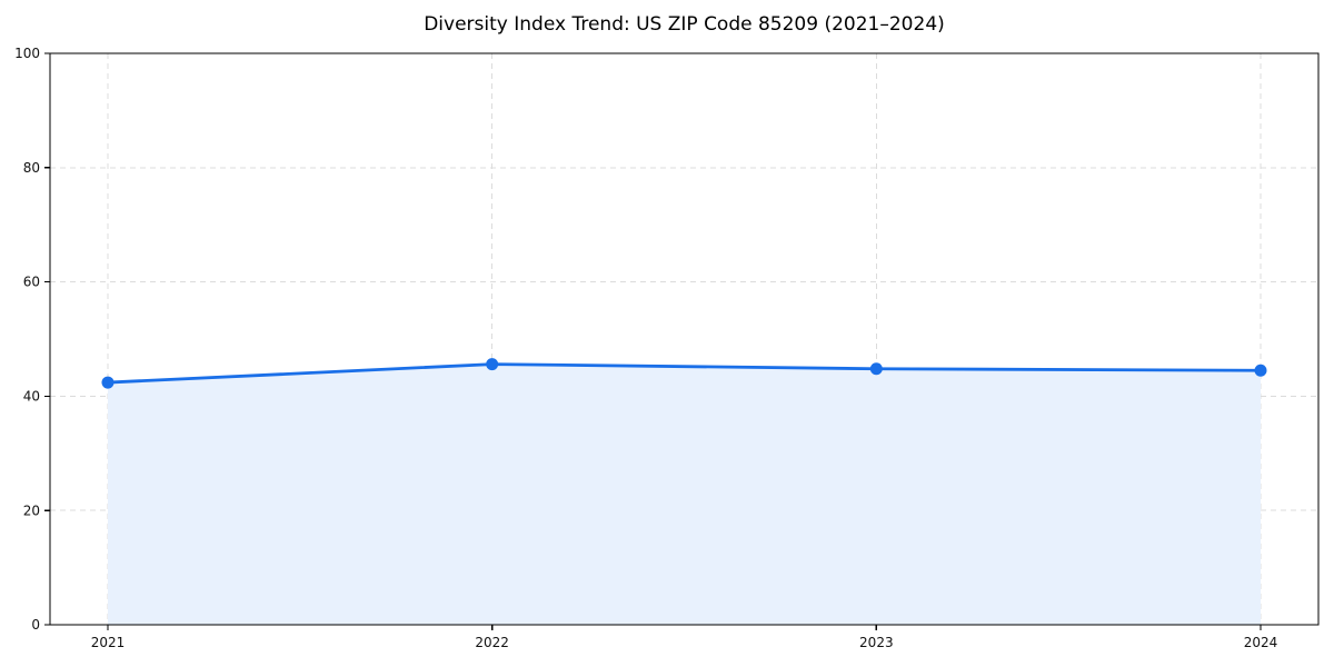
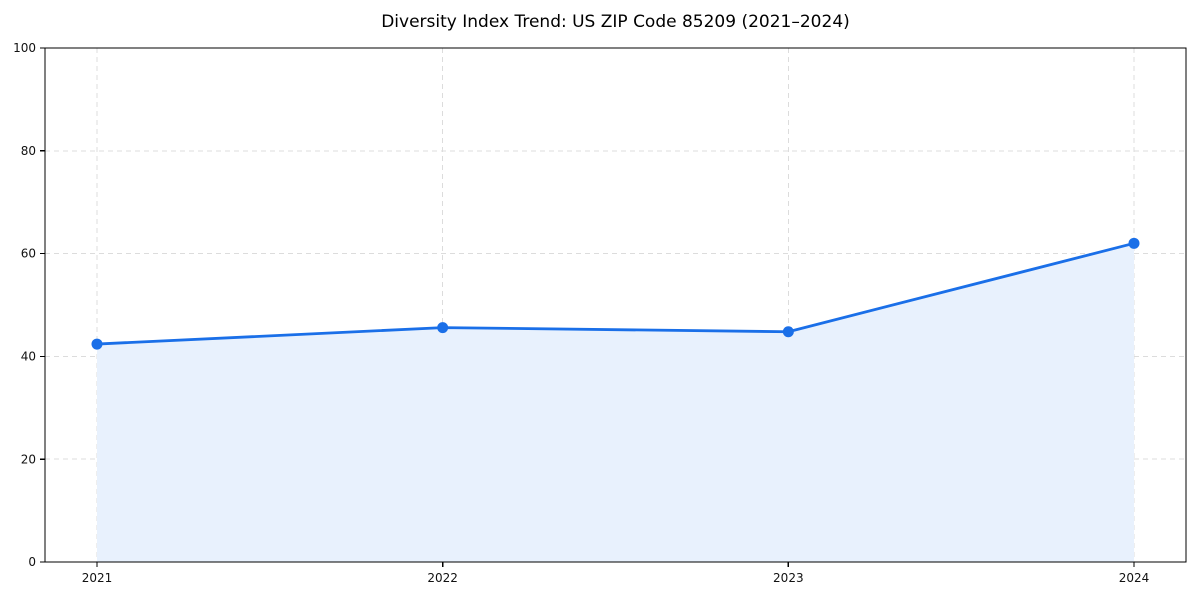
2024: 44 -> 62
